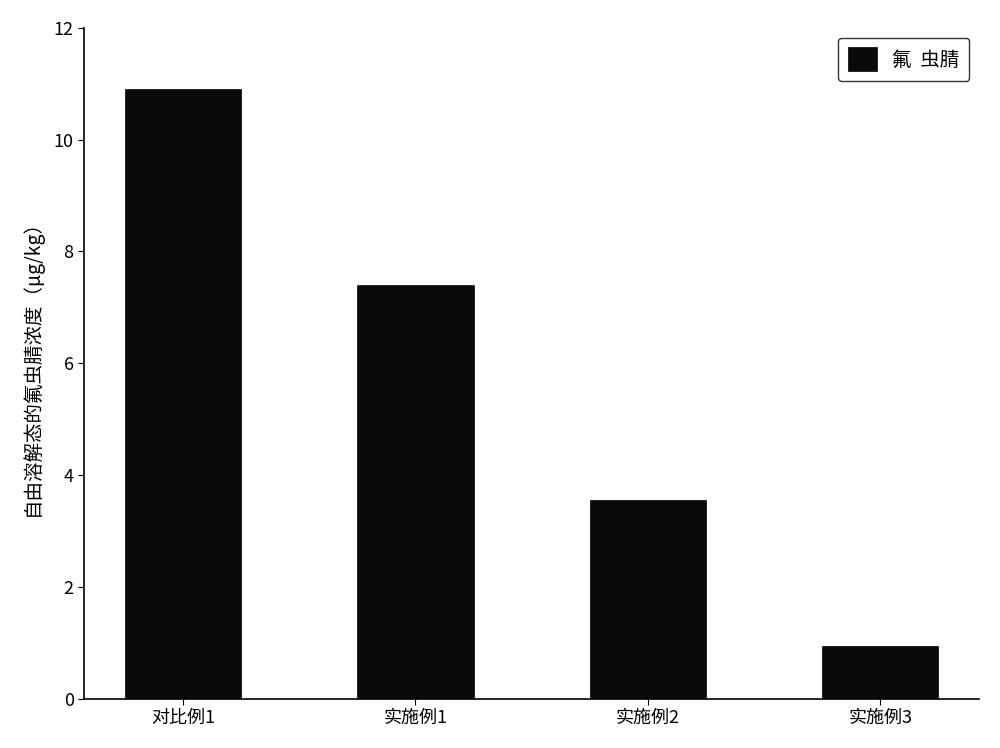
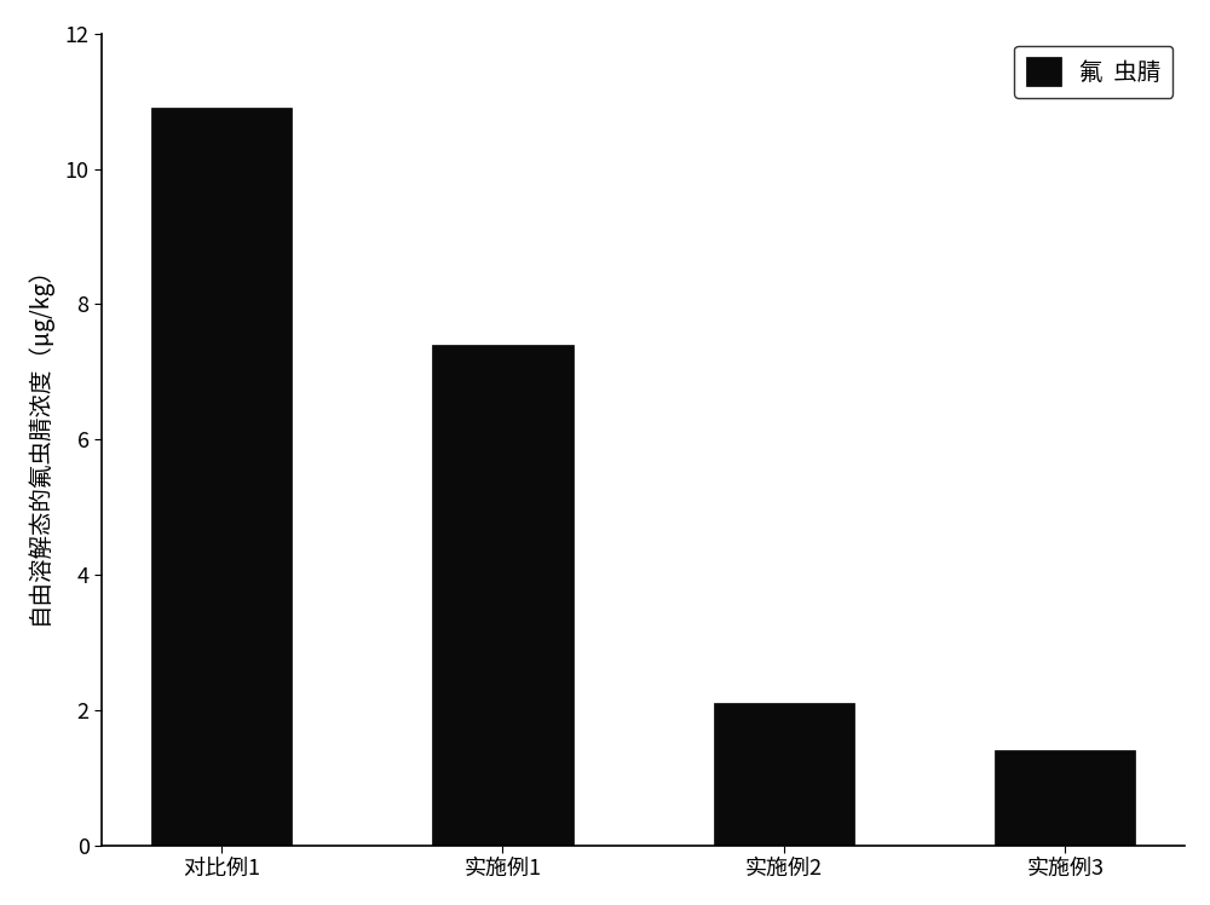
实施例2: 3.55 -> 2.10
实施例3: 0.95 -> 1.40
